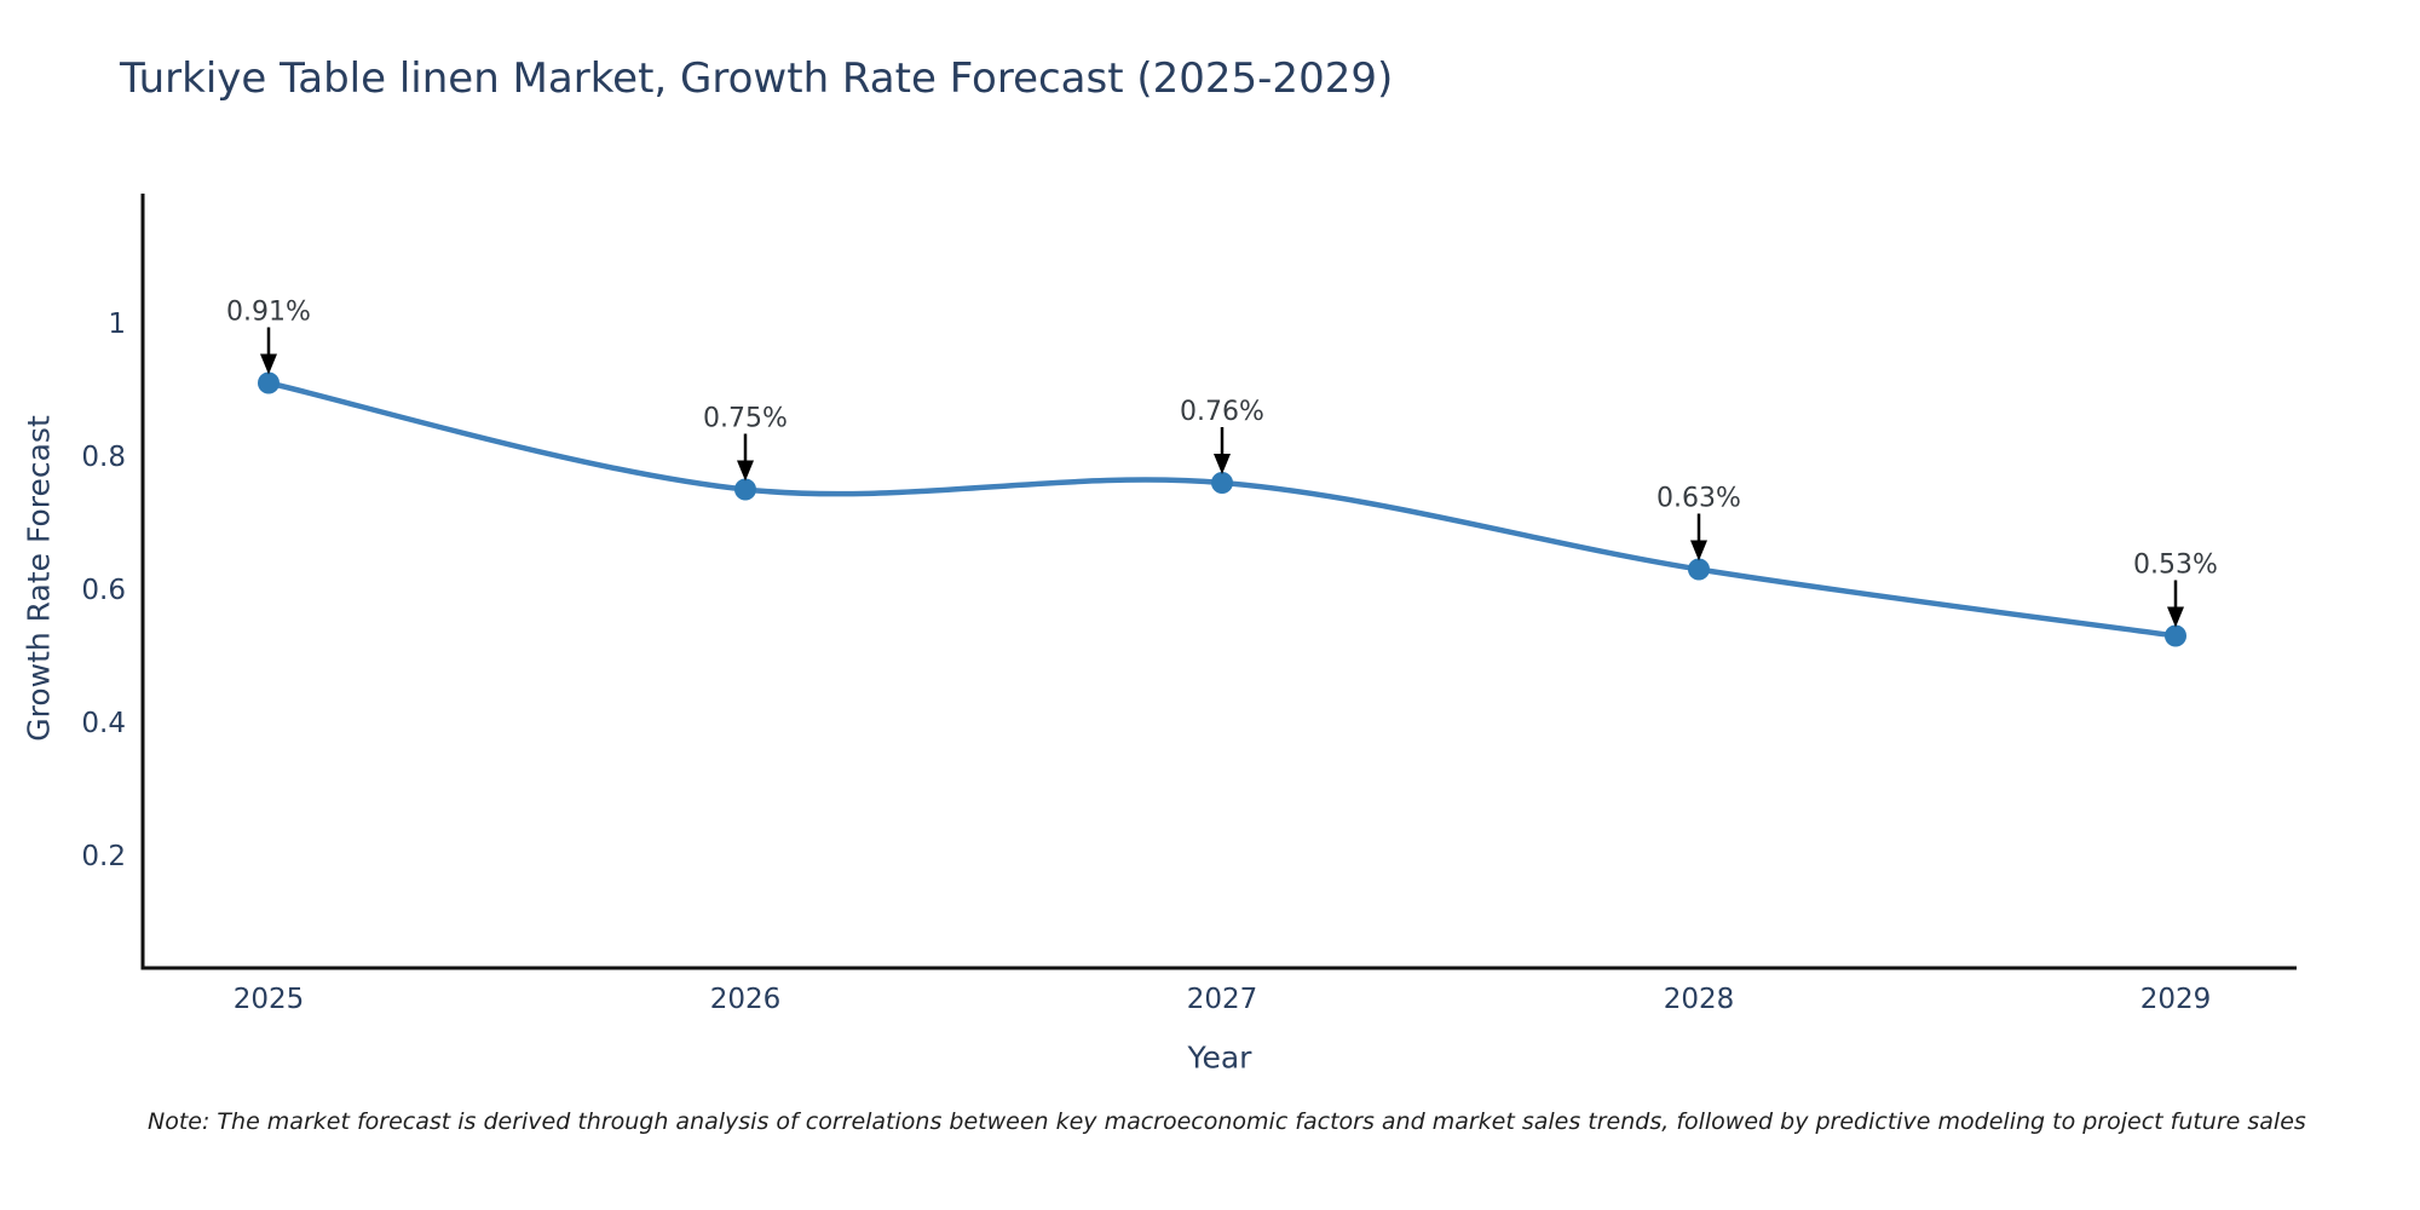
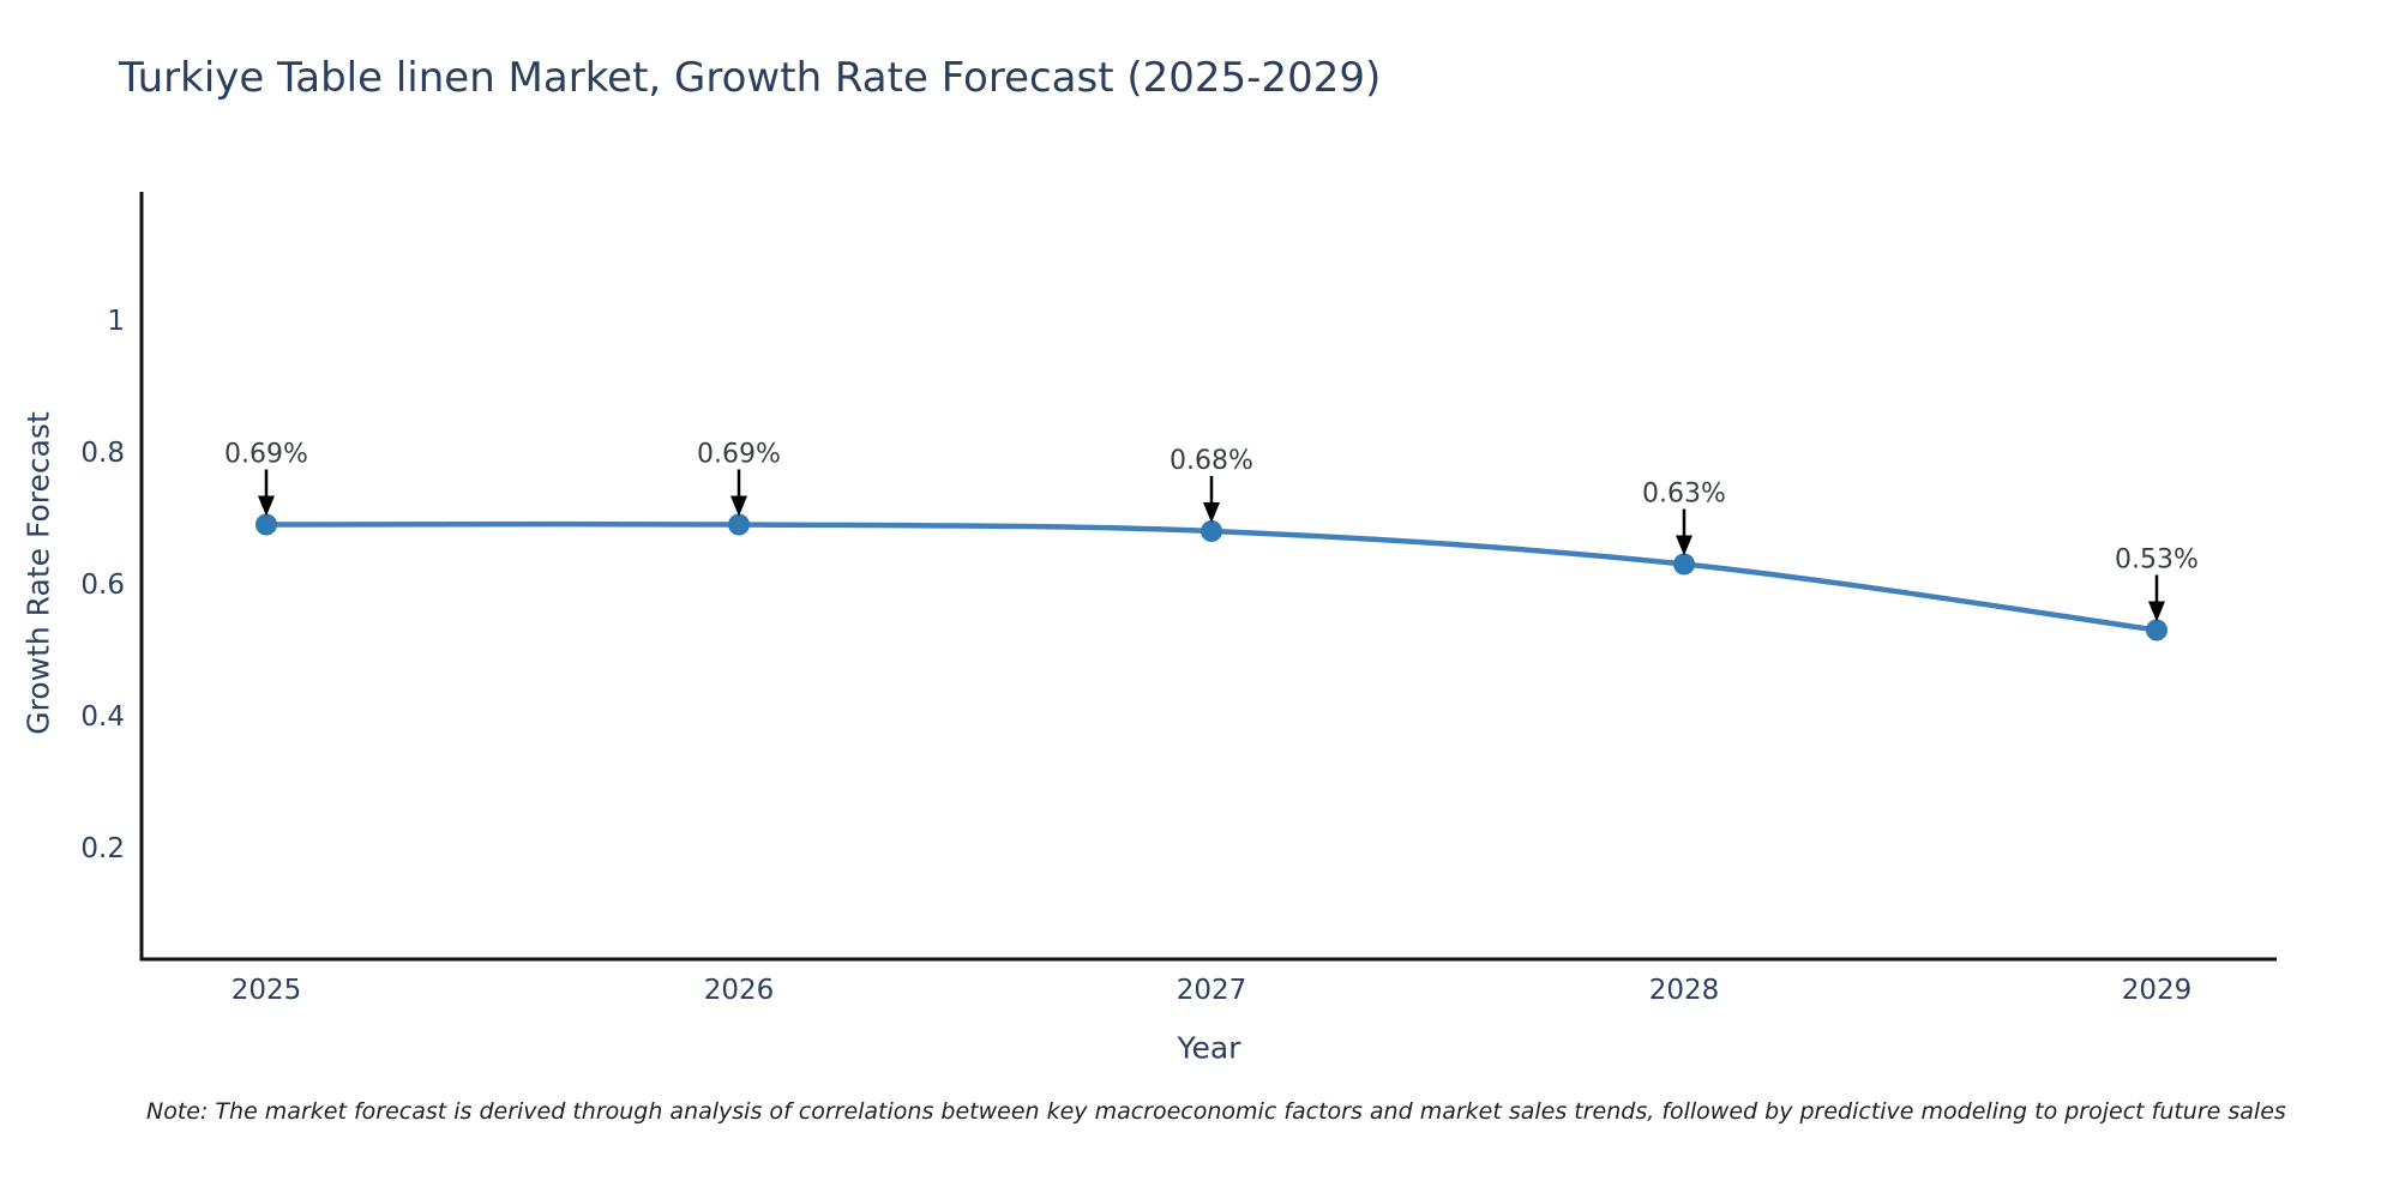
2025: 0.91% -> 0.69%
2026: 0.75% -> 0.69%
2027: 0.76% -> 0.68%
